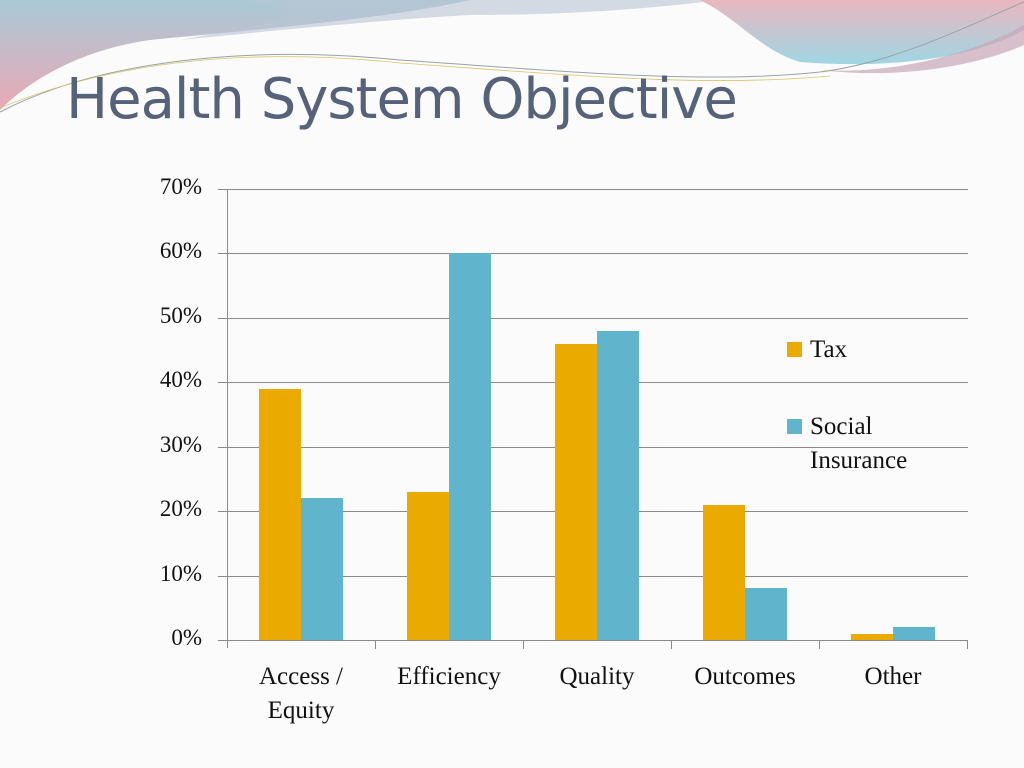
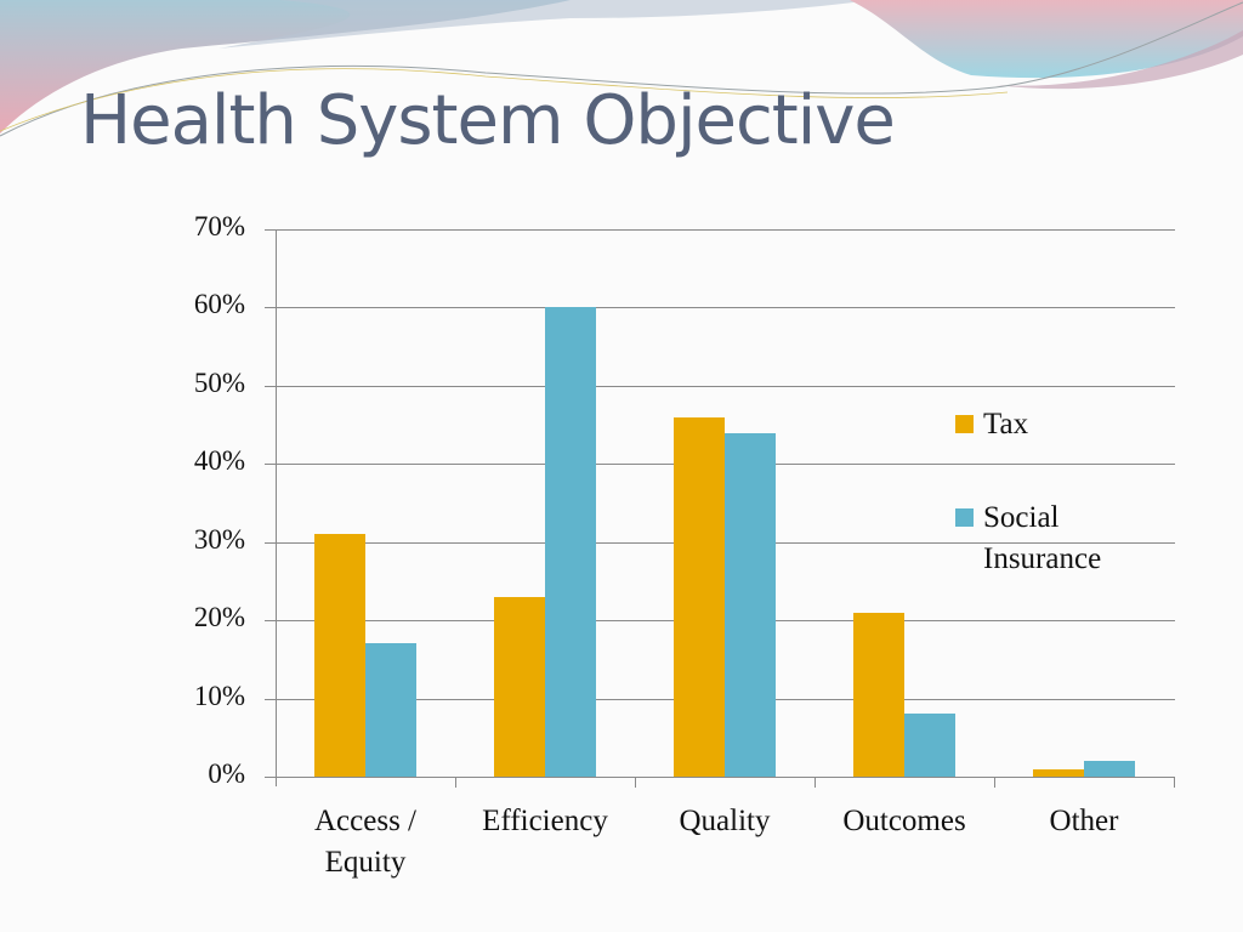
Tax/Access / Equity: 39% -> 31%
Social Insurance/Access / Equity: 22% -> 17%
Social Insurance/Quality: 48% -> 44%
